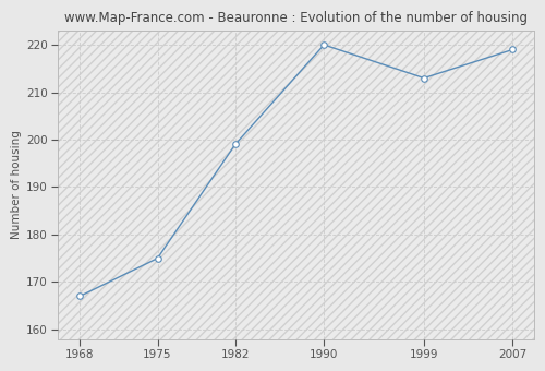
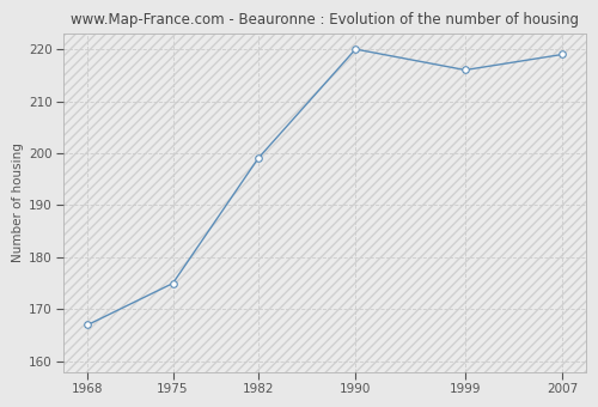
1999: 213 -> 216
